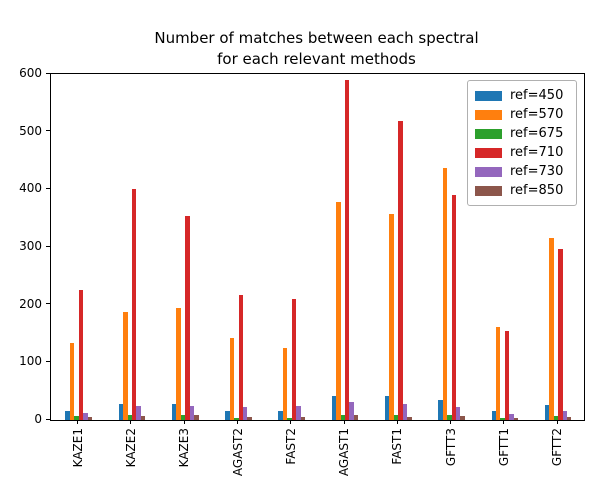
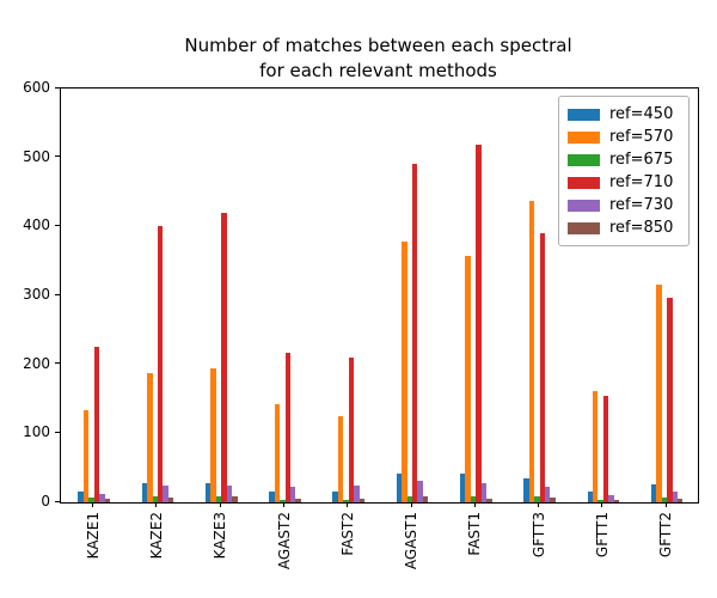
ref=710/KAZE3: 350 -> 420
ref=710/AGAST1: 590 -> 490
